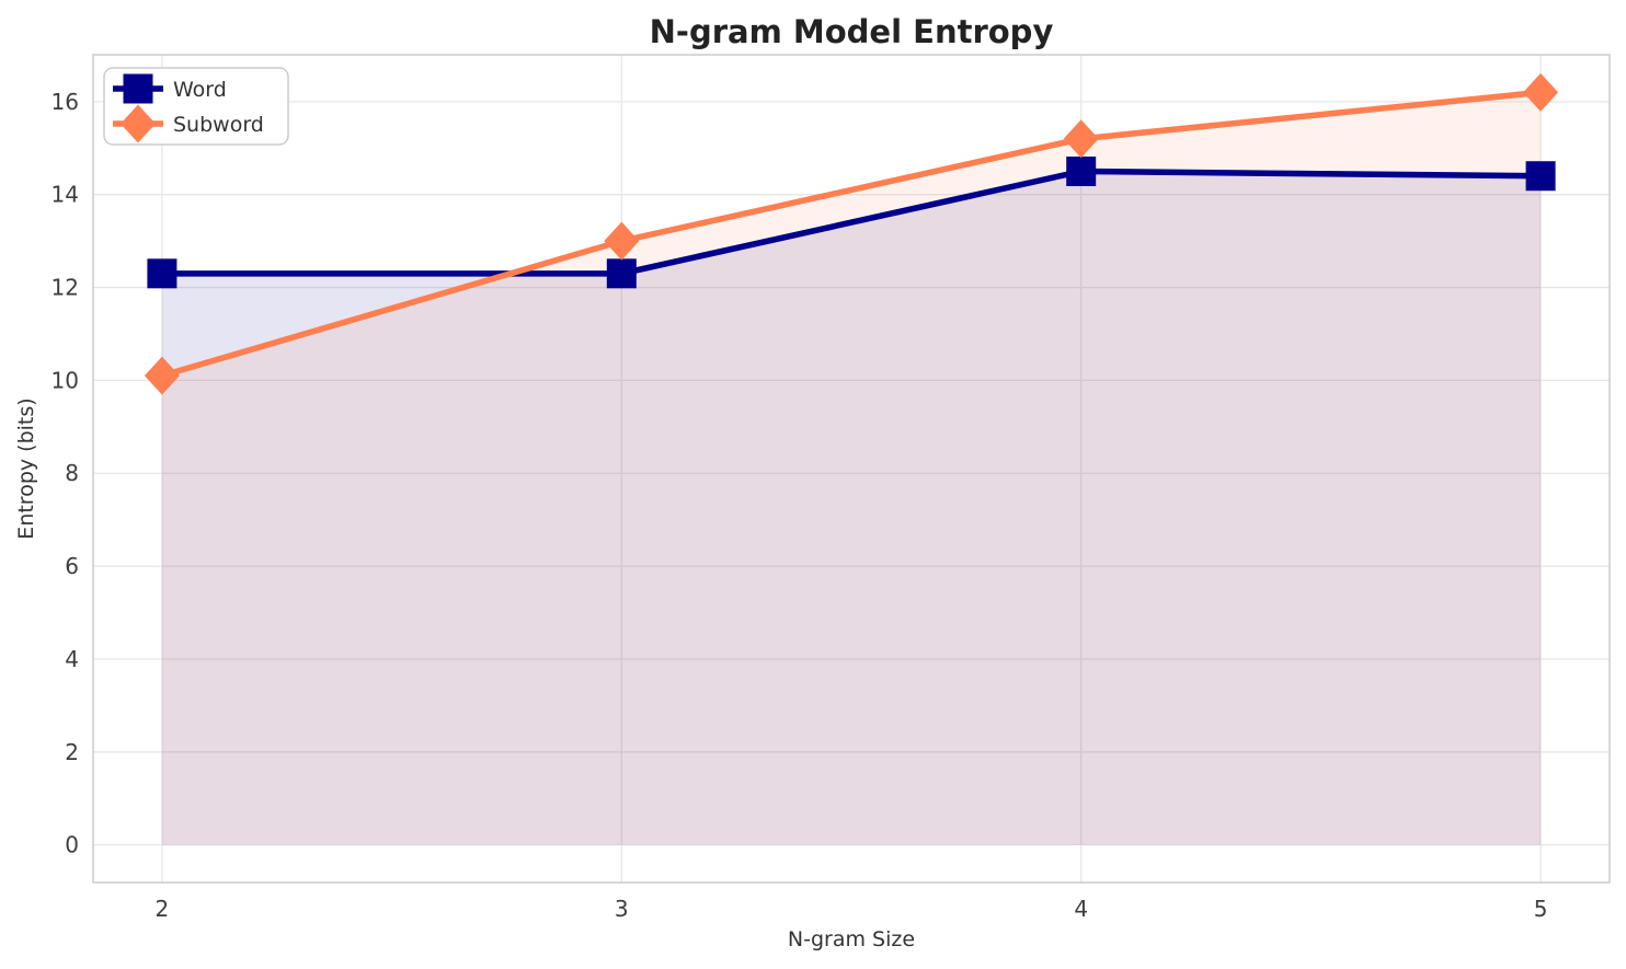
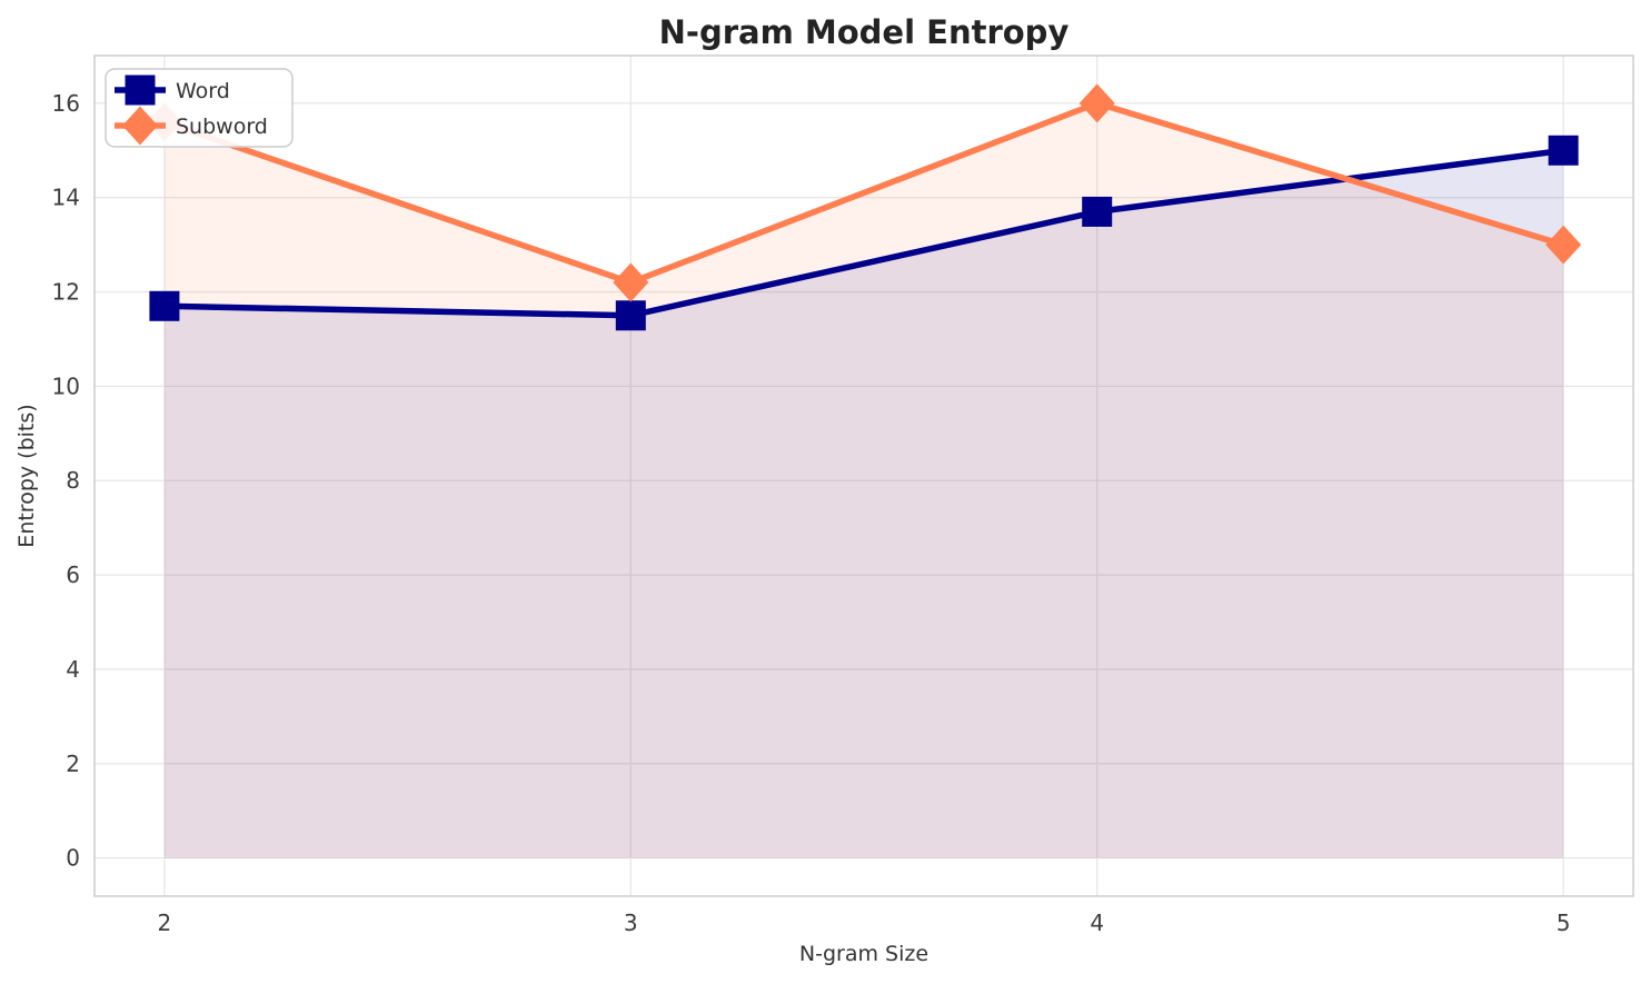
Word/2: 12.3 -> 11.7
Subword/2: 10.1 -> 15.6
Word/3: 12.3 -> 11.5
Subword/3: 13.0 -> 12.2
Word/4: 14.5 -> 13.7
Subword/4: 15.2 -> 16.0
Word/5: 14.4 -> 15.0
Subword/5: 16.2 -> 13.0
